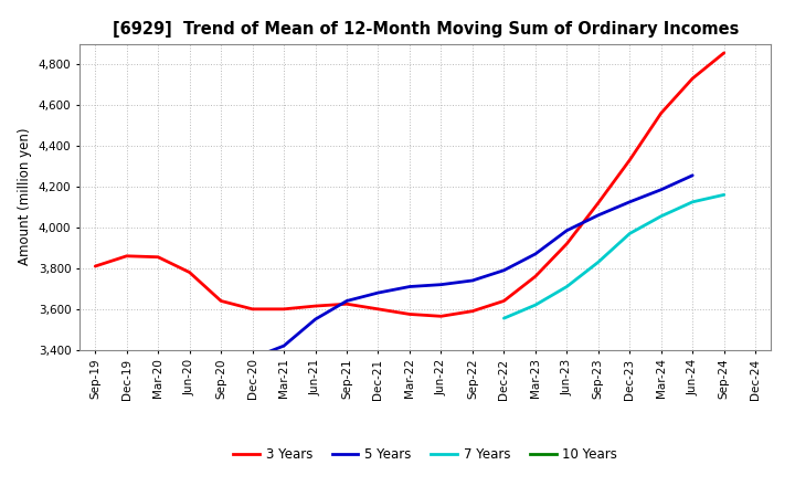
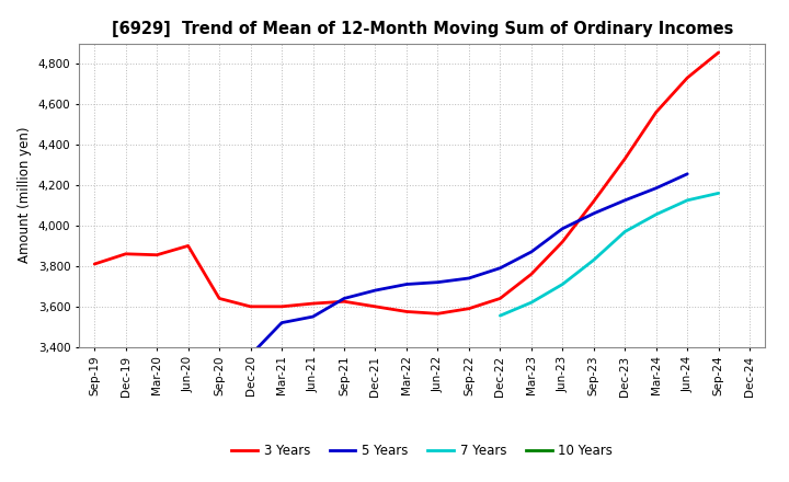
3 Years/Jun-20: 3,780 -> 3,900
5 Years/Mar-21: 3,420 -> 3,520
